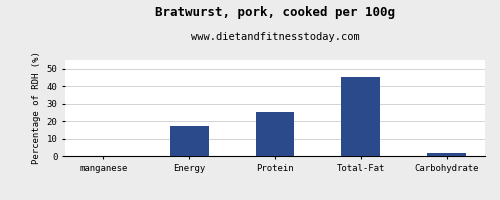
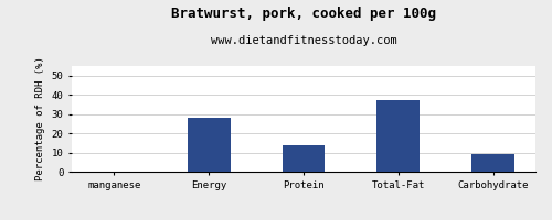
Energy: 17 -> 28
Protein: 25 -> 14
Total-Fat: 45 -> 37
Carbohydrate: 2 -> 9
